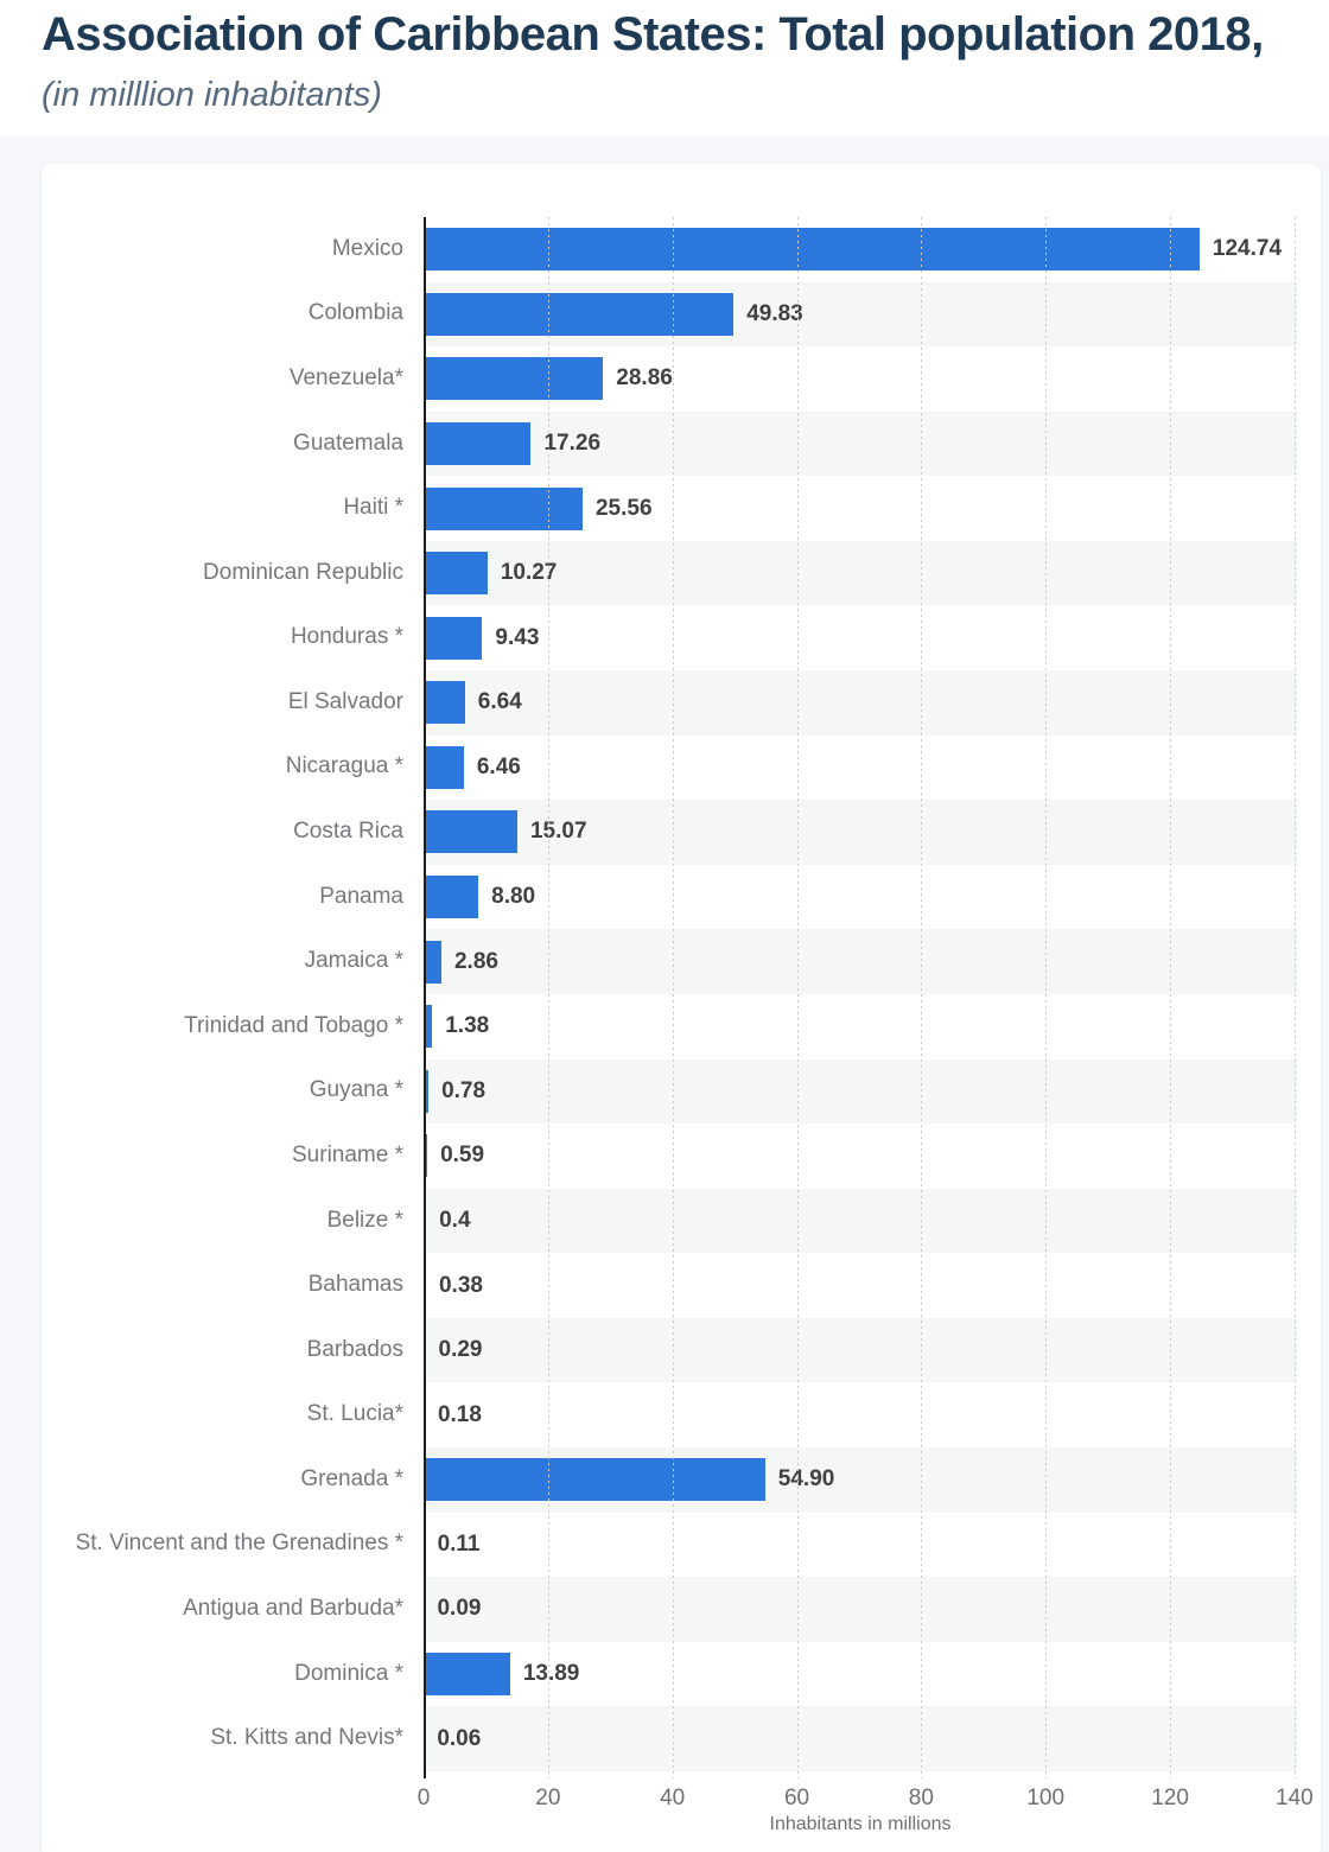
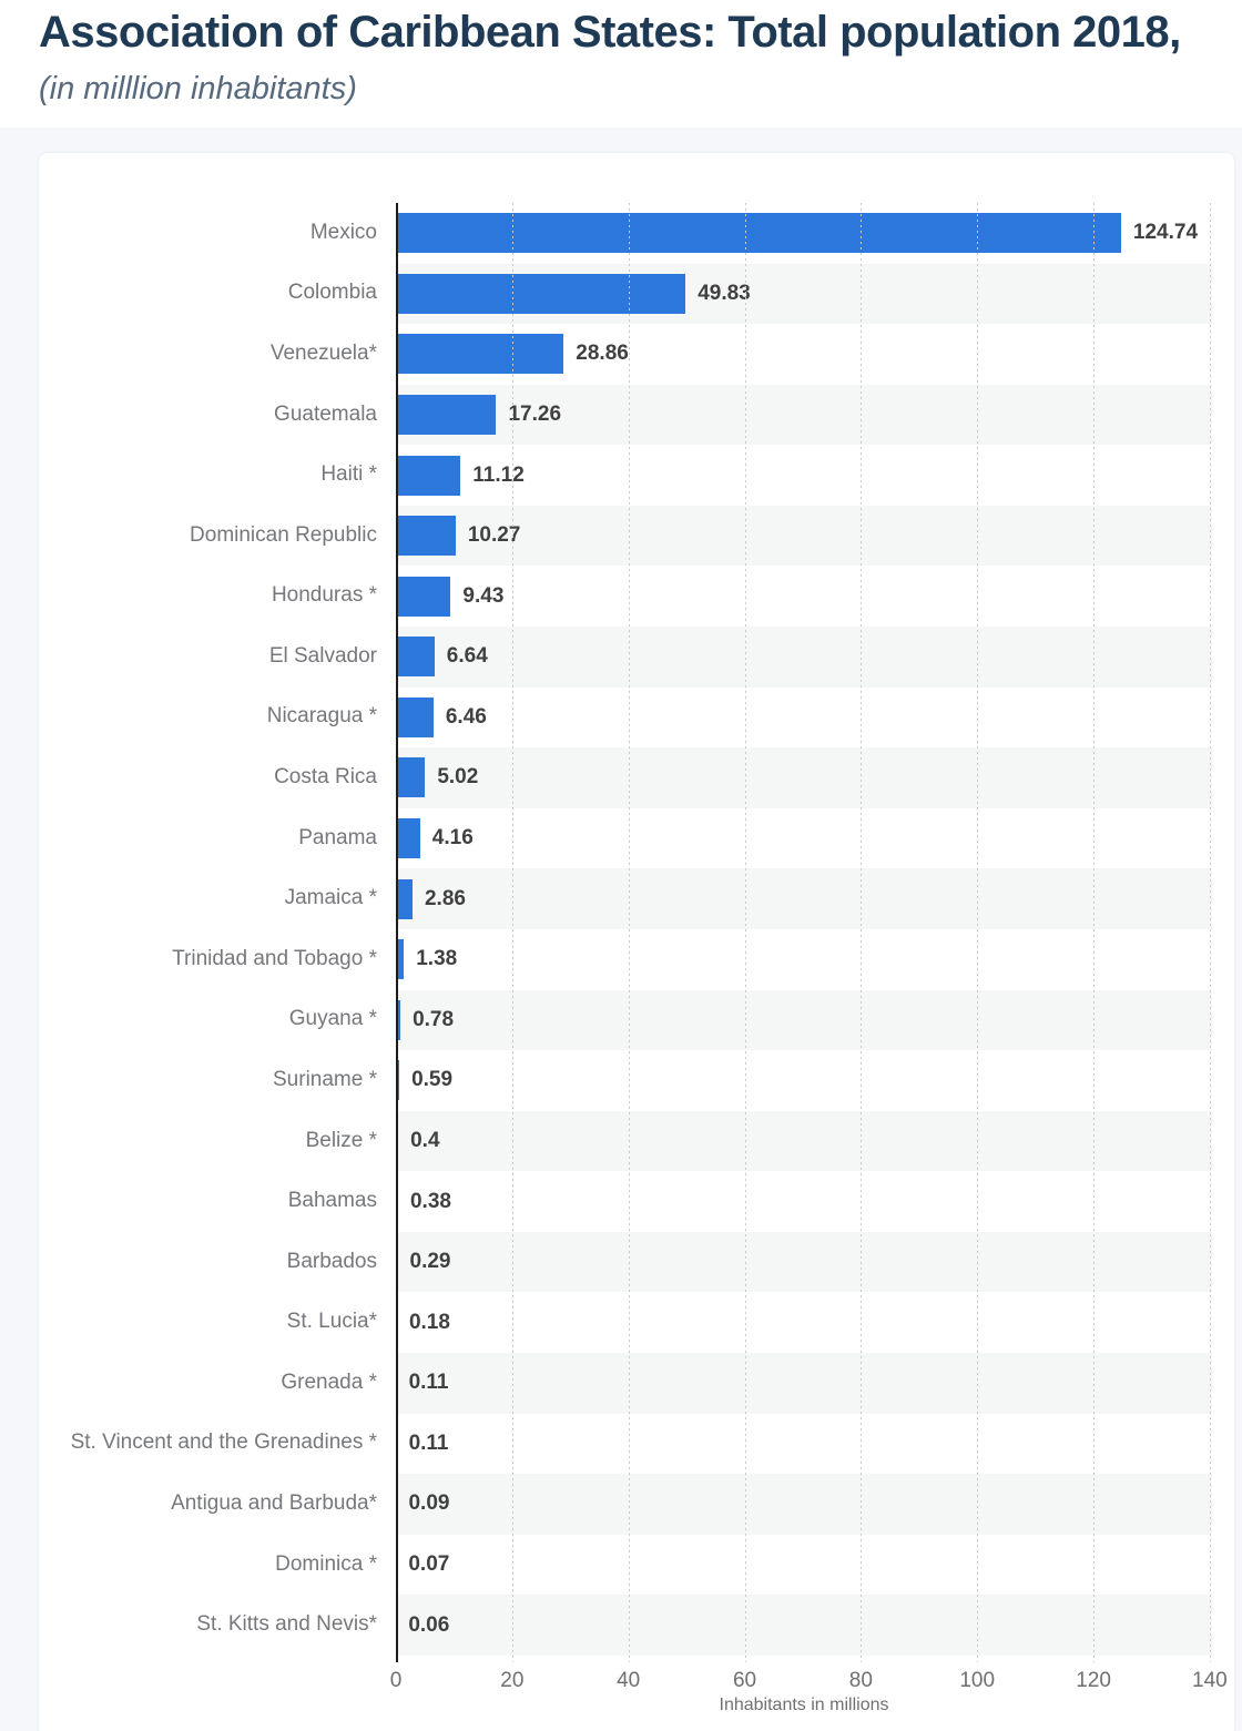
Haiti *: 25.56 -> 11.12
Costa Rica: 15.07 -> 5.02
Panama: 8.80 -> 4.16
Grenada *: 54.90 -> 0.11
Dominica *: 13.89 -> 0.07
